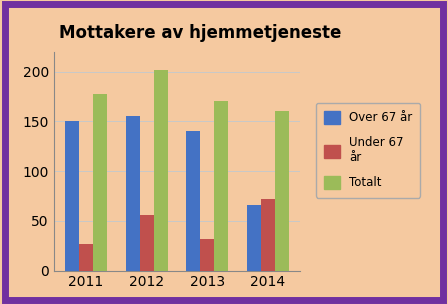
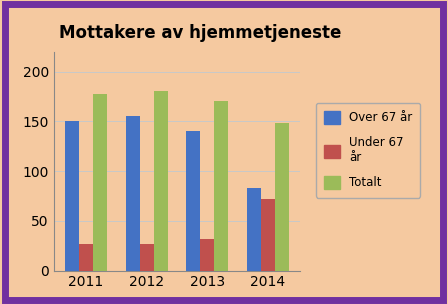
Under 67 år/2012: 56 -> 27
Totalt/2012: 202 -> 180
Over 67 år/2014: 66 -> 83
Totalt/2014: 160 -> 148
